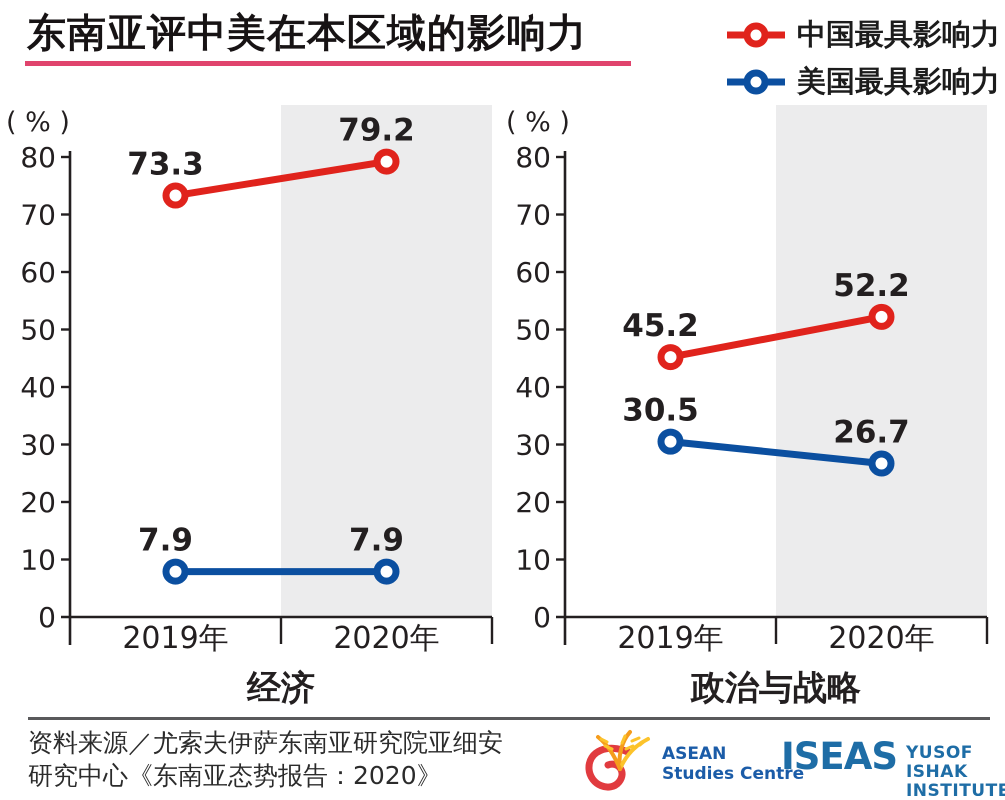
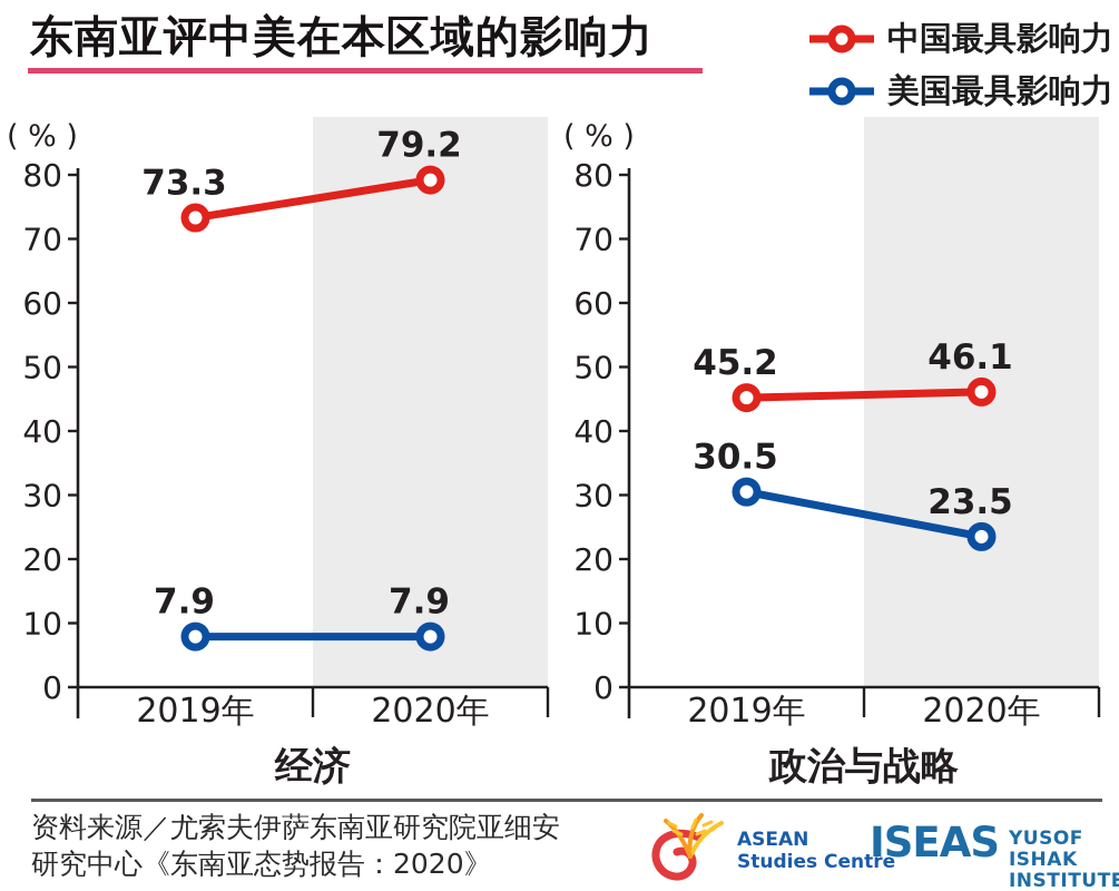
政治与战略/中国最具影响力/2020年: 52.2 -> 46.1
政治与战略/美国最具影响力/2020年: 26.7 -> 23.5
